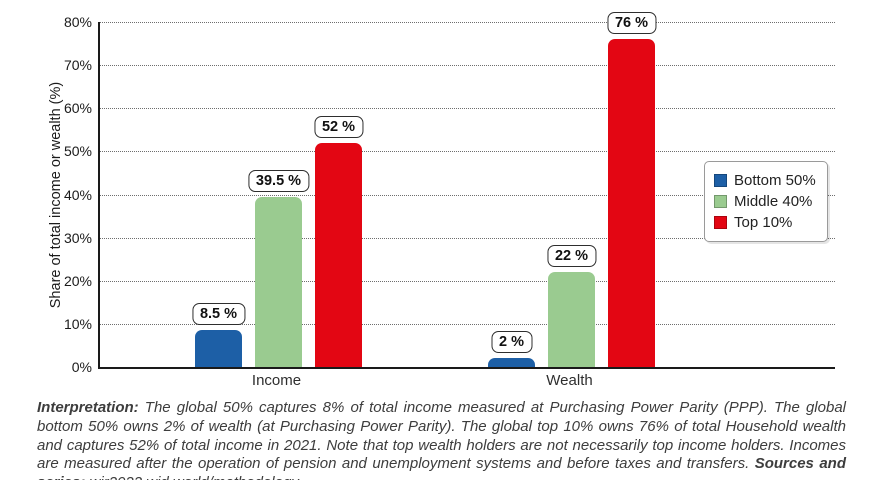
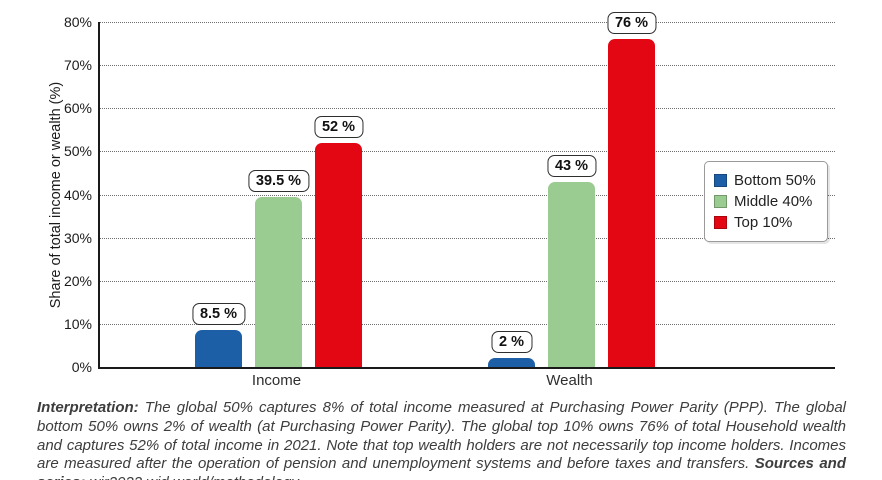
Middle 40%/Wealth: 22 -> 43
